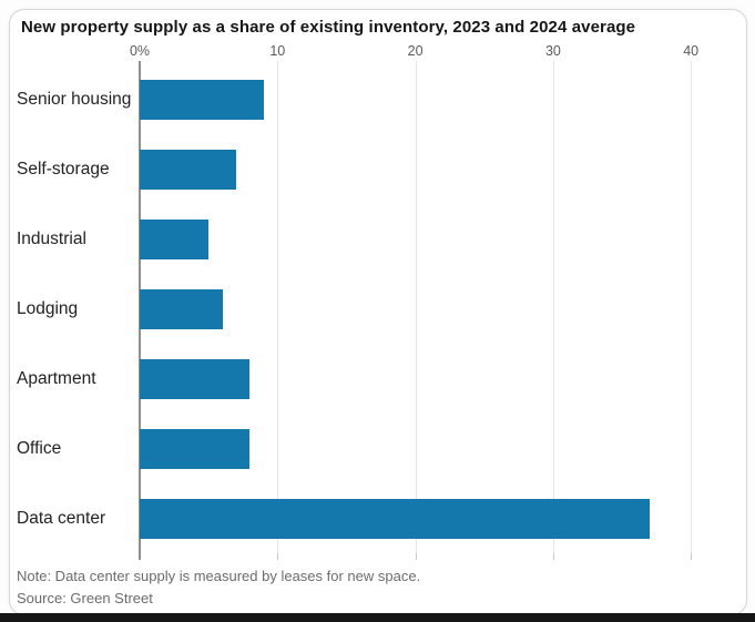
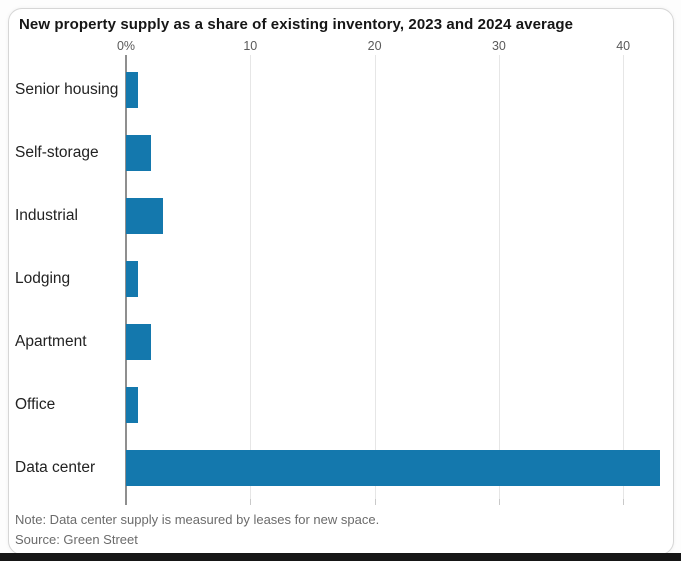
Senior housing: 9 -> 1
Self-storage: 7 -> 2
Industrial: 5 -> 3
Lodging: 6 -> 1
Apartment: 8 -> 2
Office: 8 -> 1
Data center: 37 -> 43
